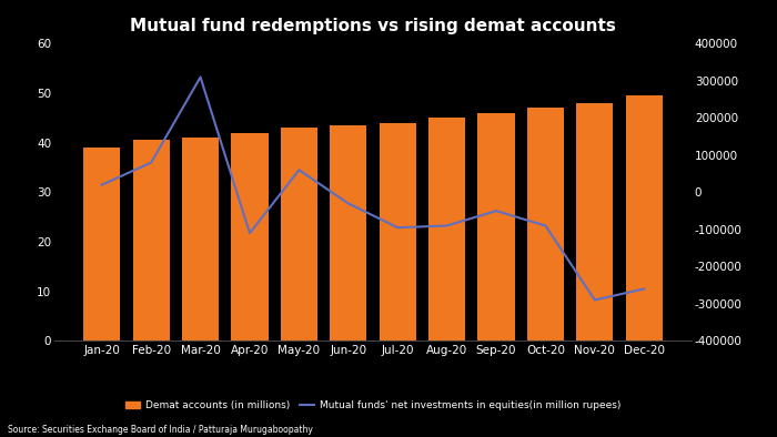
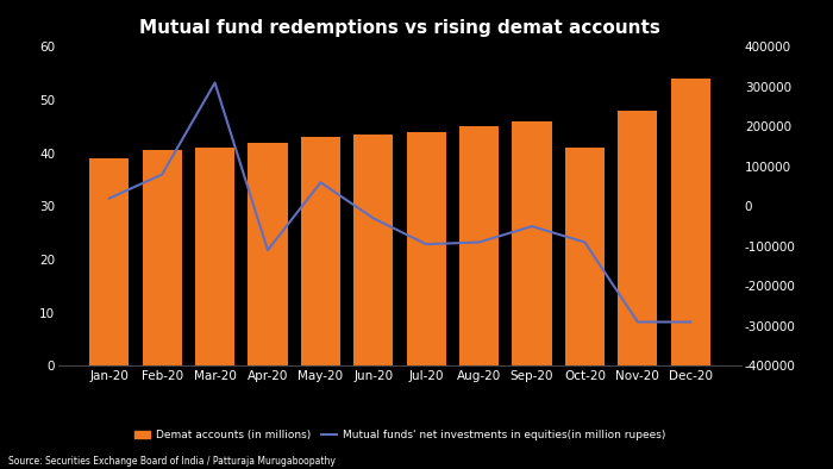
Demat accounts (in millions)/Oct-20: 47.0 -> 41.0
Demat accounts (in millions)/Dec-20: 49.5 -> 54.0
Mutual funds' net investments in equities(in million rupees)/Dec-20: -260000 -> -290000
